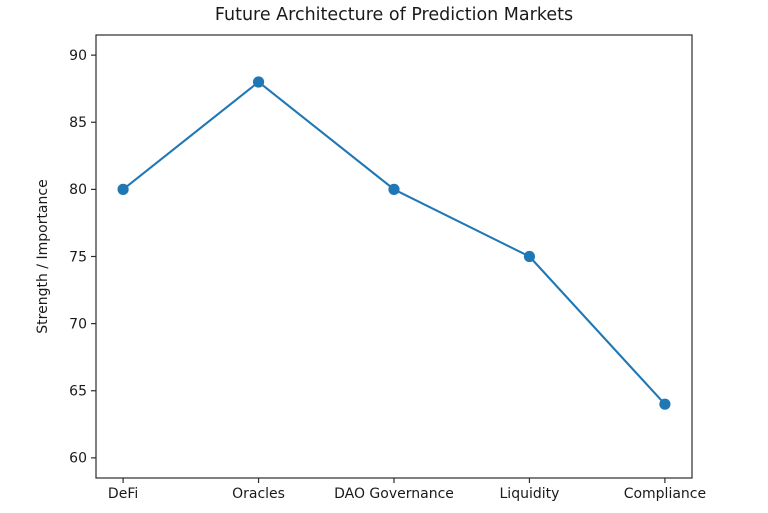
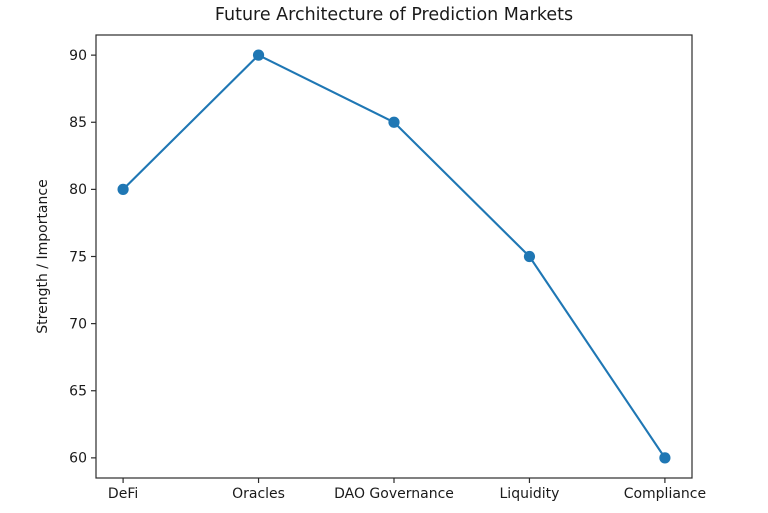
Oracles: 88 -> 90
DAO Governance: 80 -> 85
Compliance: 64 -> 60
